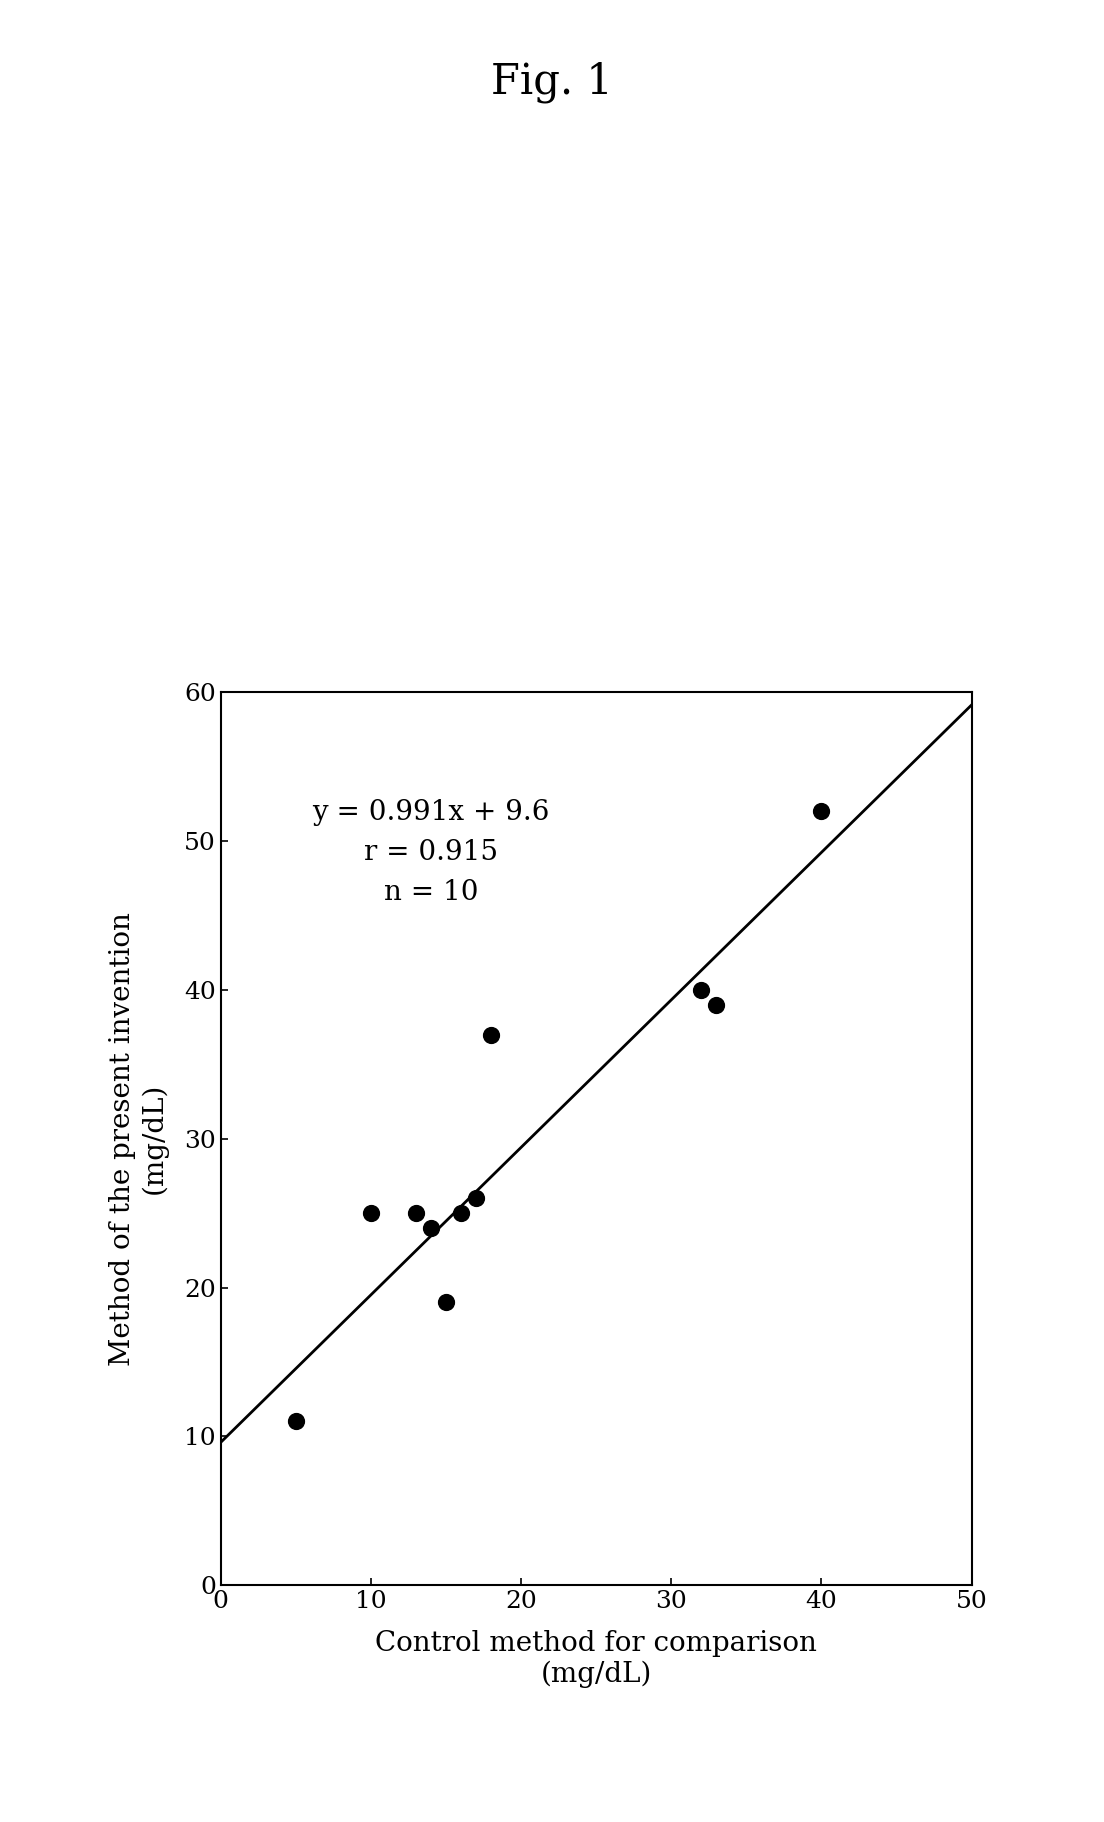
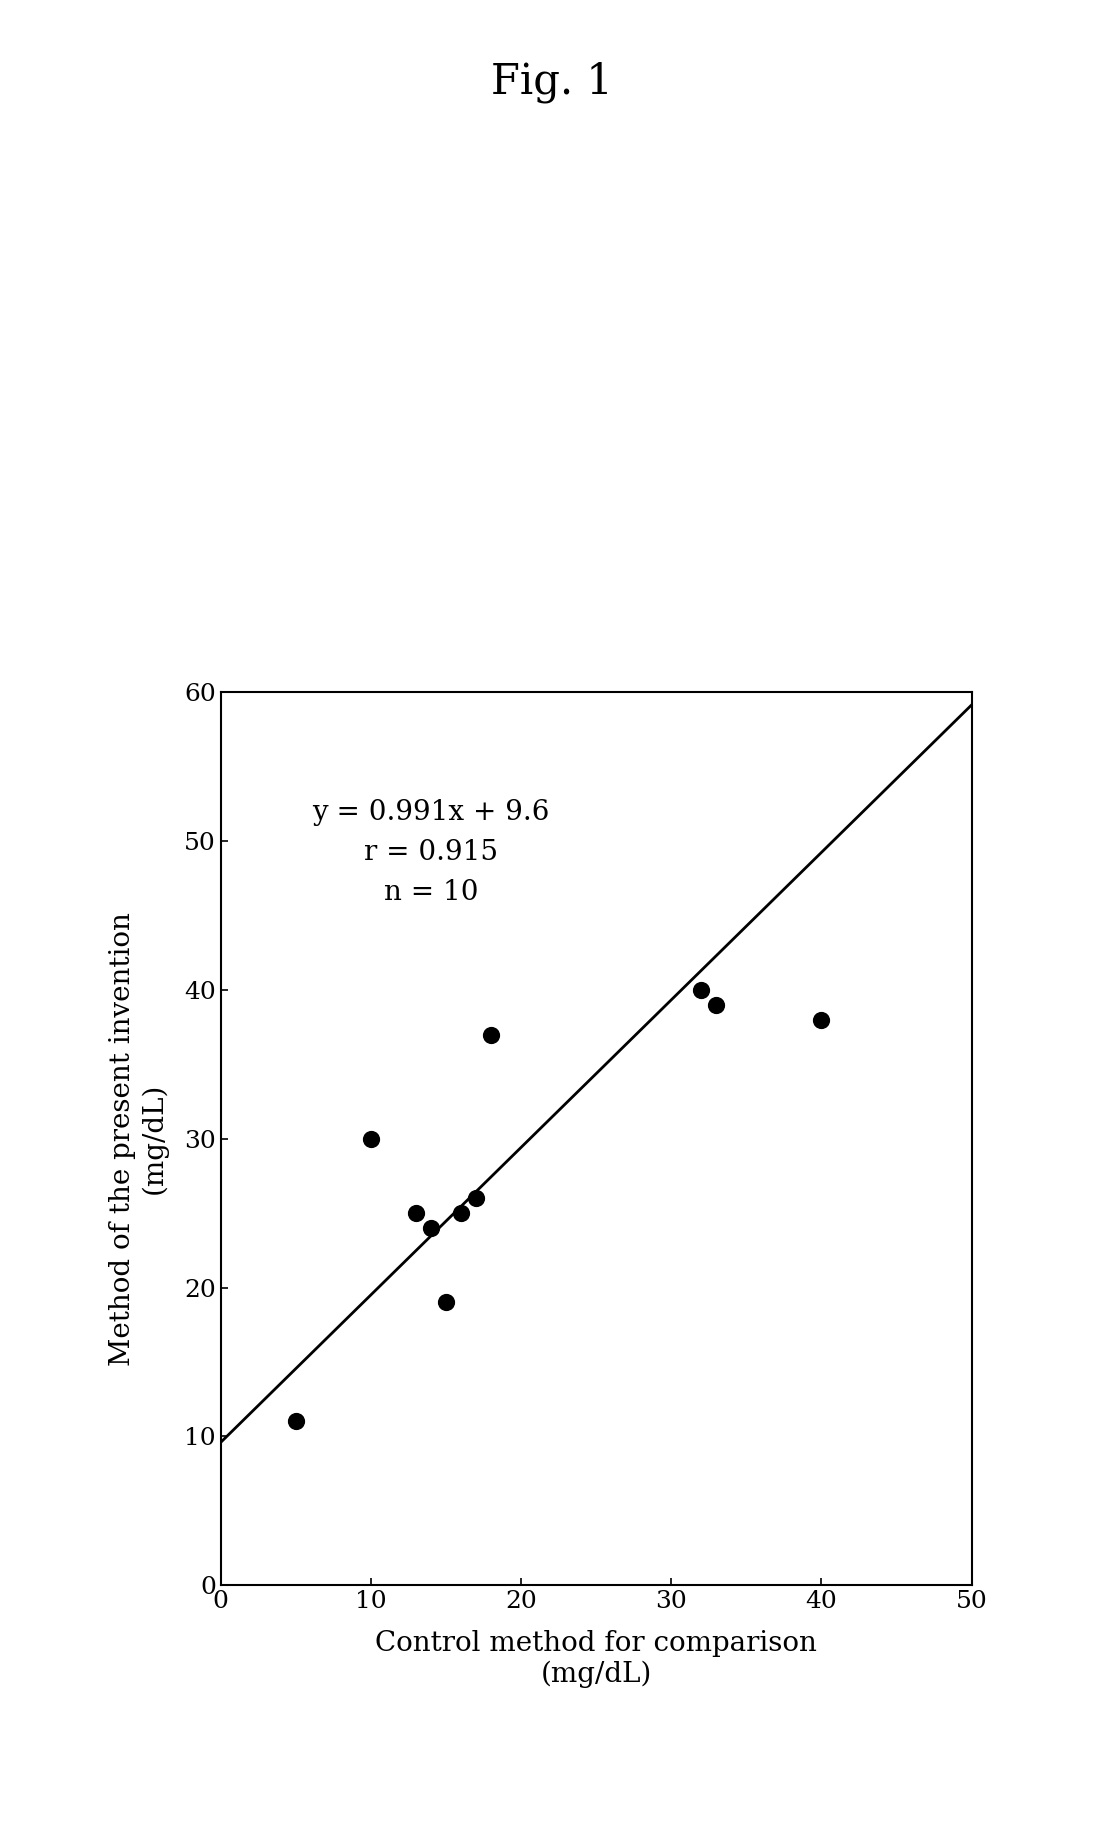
10: 25 -> 30
40: 52 -> 38
